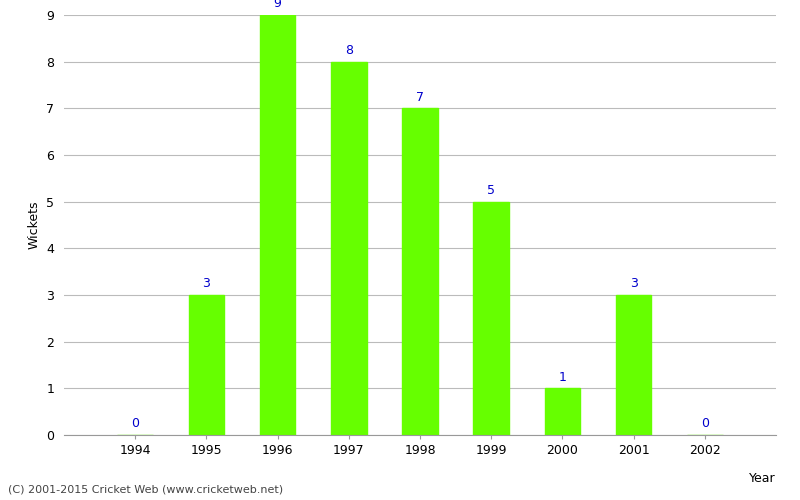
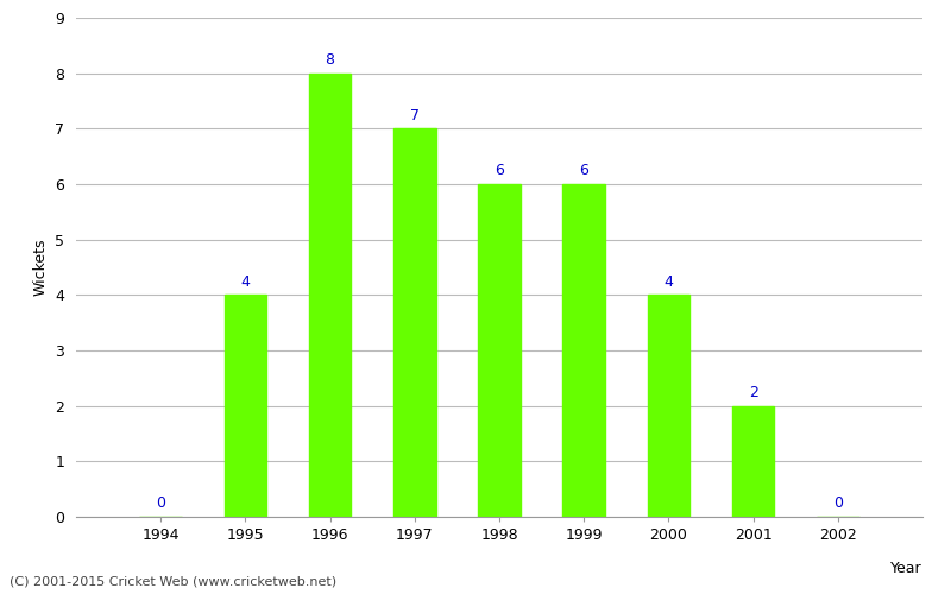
1995: 3 -> 4
1996: 9 -> 8
1997: 8 -> 7
1998: 7 -> 6
1999: 5 -> 6
2000: 1 -> 4
2001: 3 -> 2
